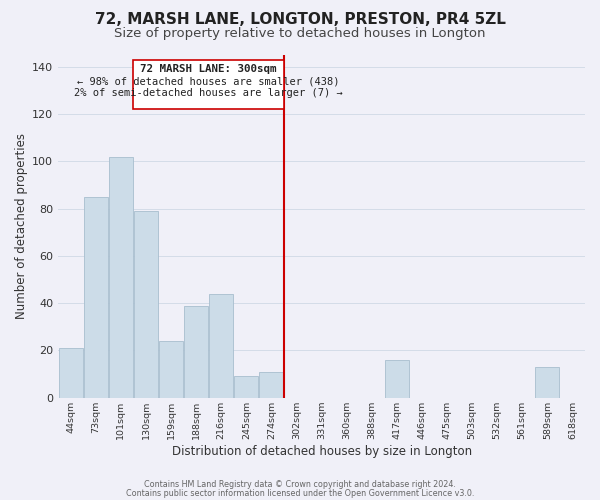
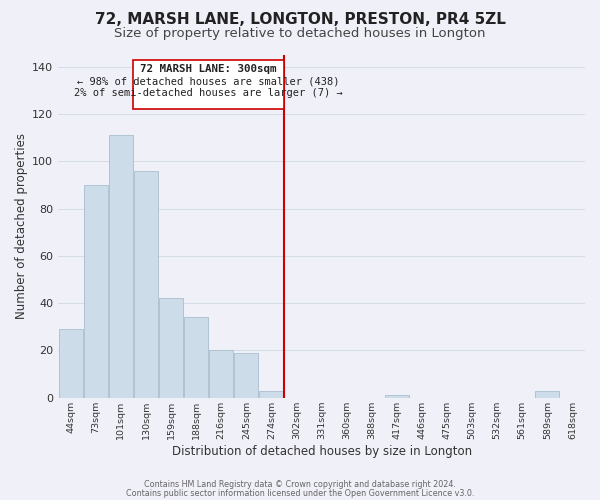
44sqm: 21 -> 29
73sqm: 85 -> 90
101sqm: 102 -> 111
130sqm: 79 -> 96
159sqm: 24 -> 42
188sqm: 39 -> 34
216sqm: 44 -> 20
245sqm: 9 -> 19
274sqm: 11 -> 3
417sqm: 16 -> 1
589sqm: 13 -> 3
